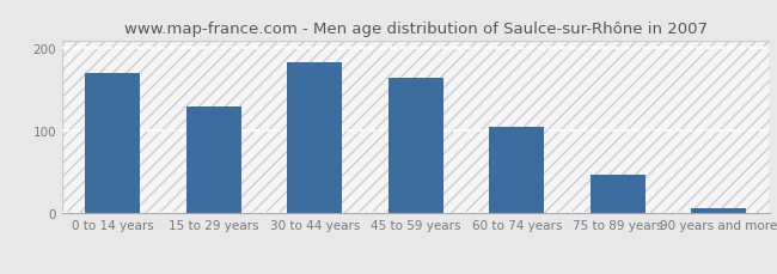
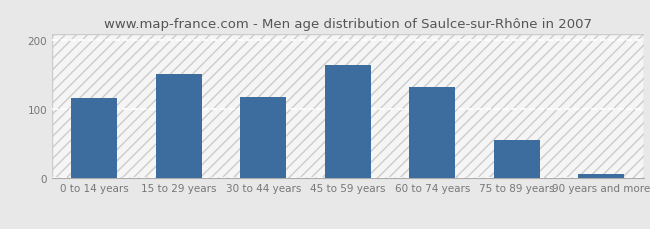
0 to 14 years: 170 -> 116
15 to 29 years: 130 -> 152
30 to 44 years: 183 -> 118
60 to 74 years: 105 -> 132
75 to 89 years: 47 -> 56
